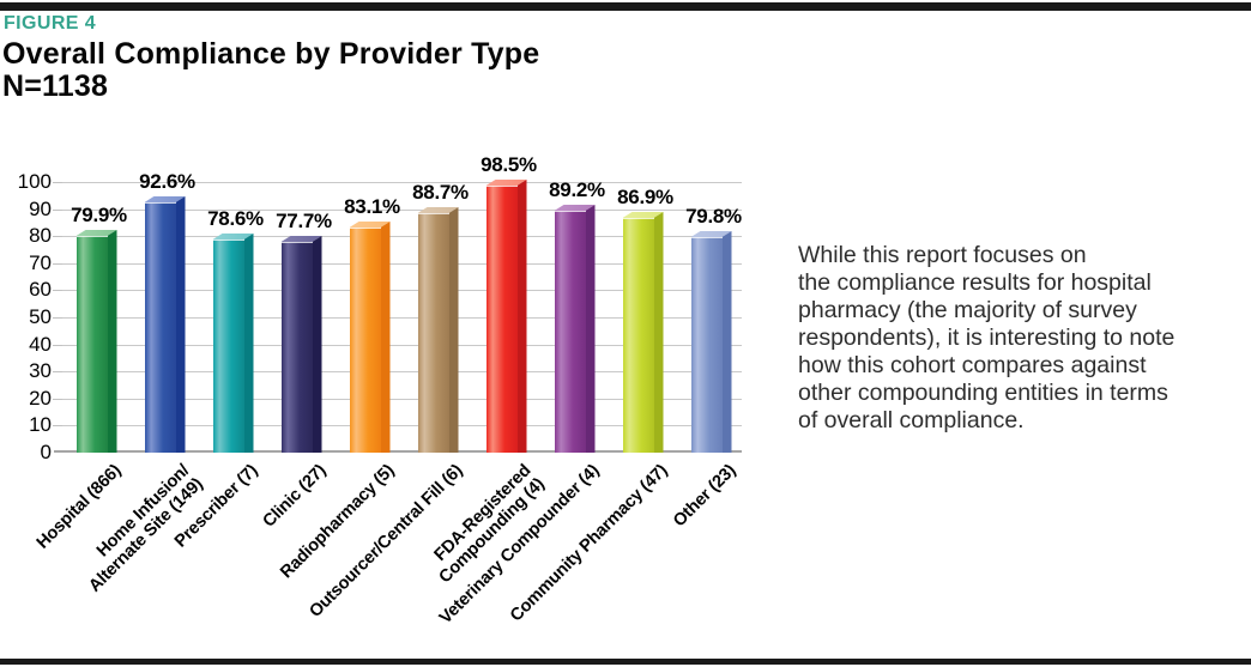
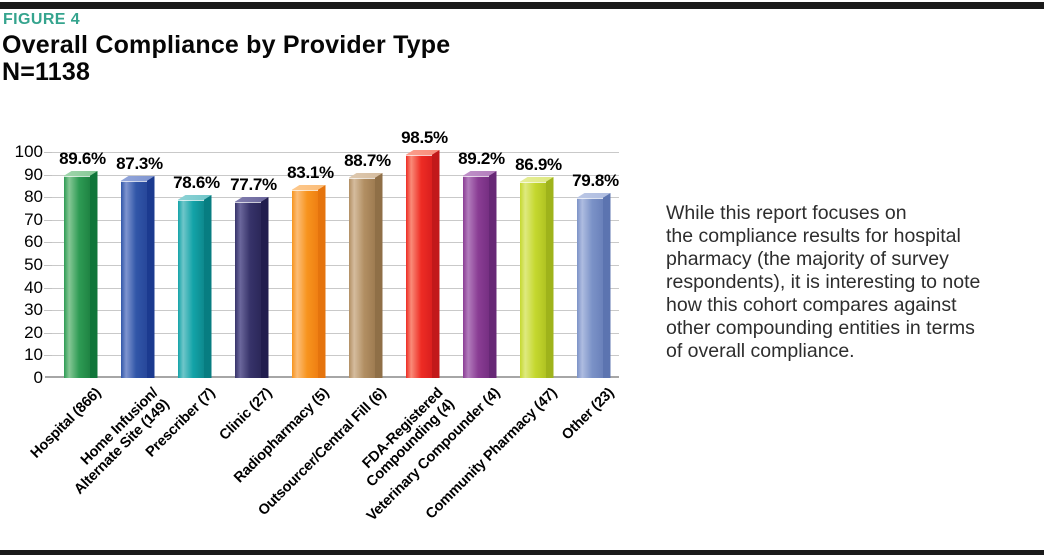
Hospital (866): 79.9% -> 89.6%
Home Infusion/ Alternate Site (149): 92.6% -> 87.3%
